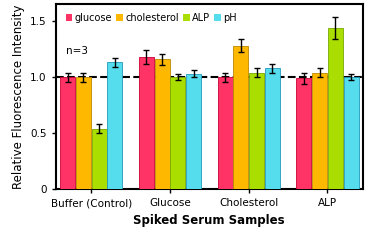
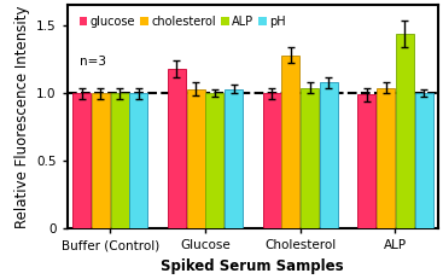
ALP/Buffer (Control): 0.54 -> 1.00
pH/Buffer (Control): 1.13 -> 1.00
cholesterol/Glucose: 1.16 -> 1.03
